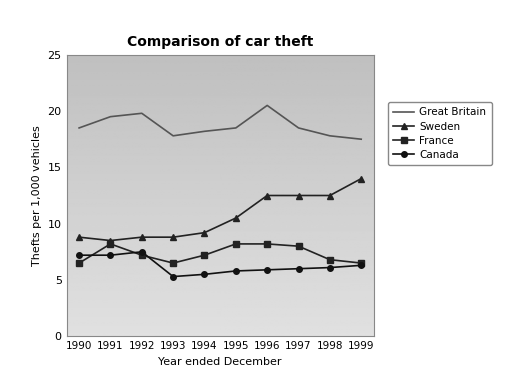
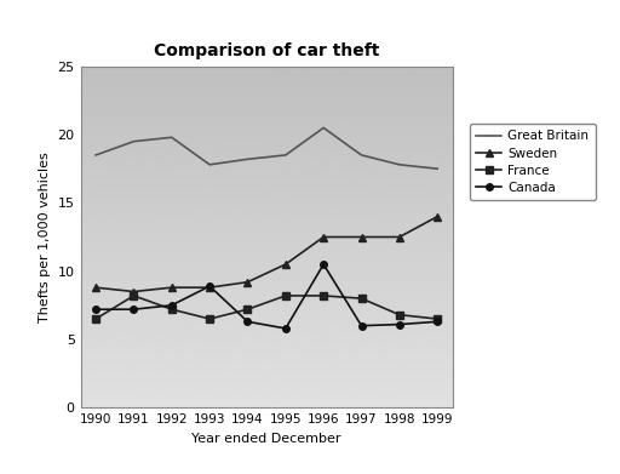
Canada/1993: 5.3 -> 8.9
Canada/1994: 5.5 -> 6.3
Canada/1996: 5.9 -> 10.5
